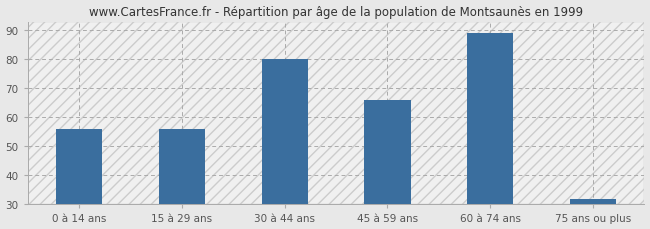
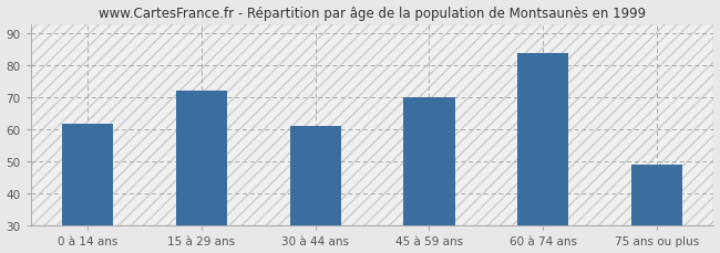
0 à 14 ans: 56 -> 62
15 à 29 ans: 56 -> 72
30 à 44 ans: 80 -> 61
45 à 59 ans: 66 -> 70
60 à 74 ans: 89 -> 84
75 ans ou plus: 32 -> 49
